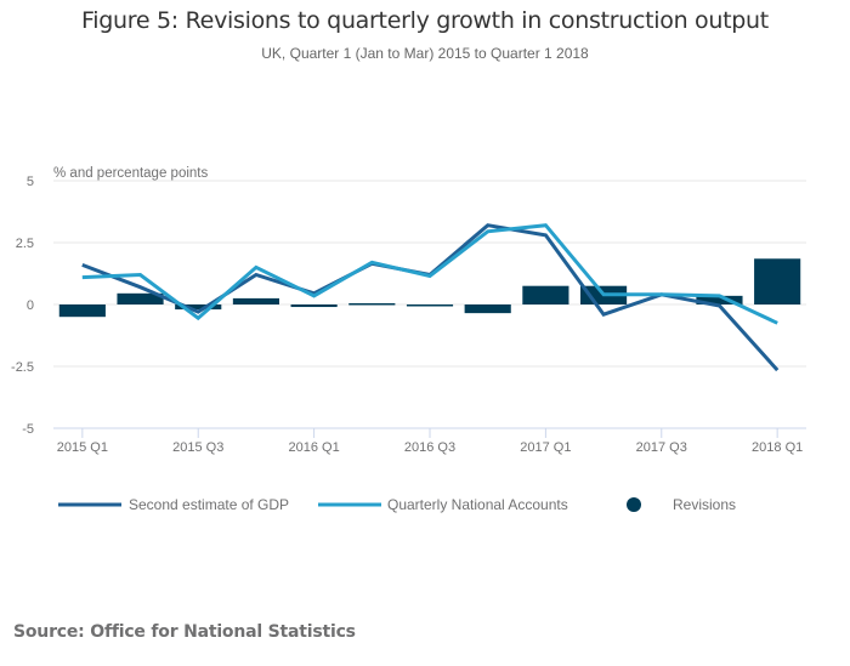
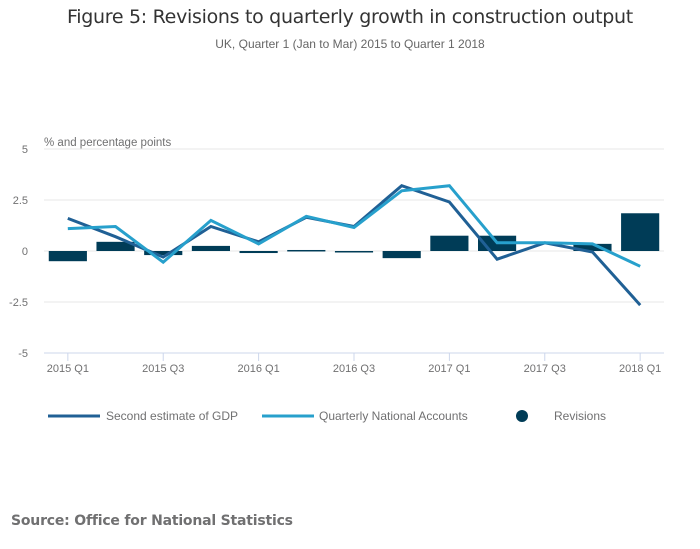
Second estimate of GDP/2017 Q1: 2.8 -> 2.4
